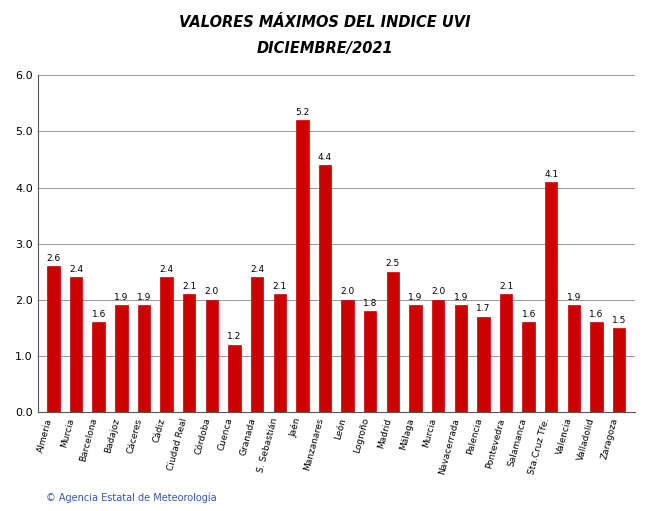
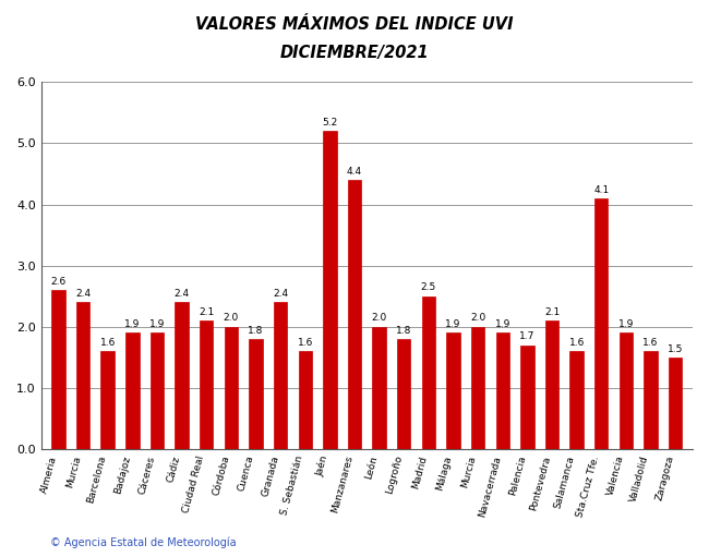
Cuenca: 1.2 -> 1.8
S. Sebastián: 2.1 -> 1.6
